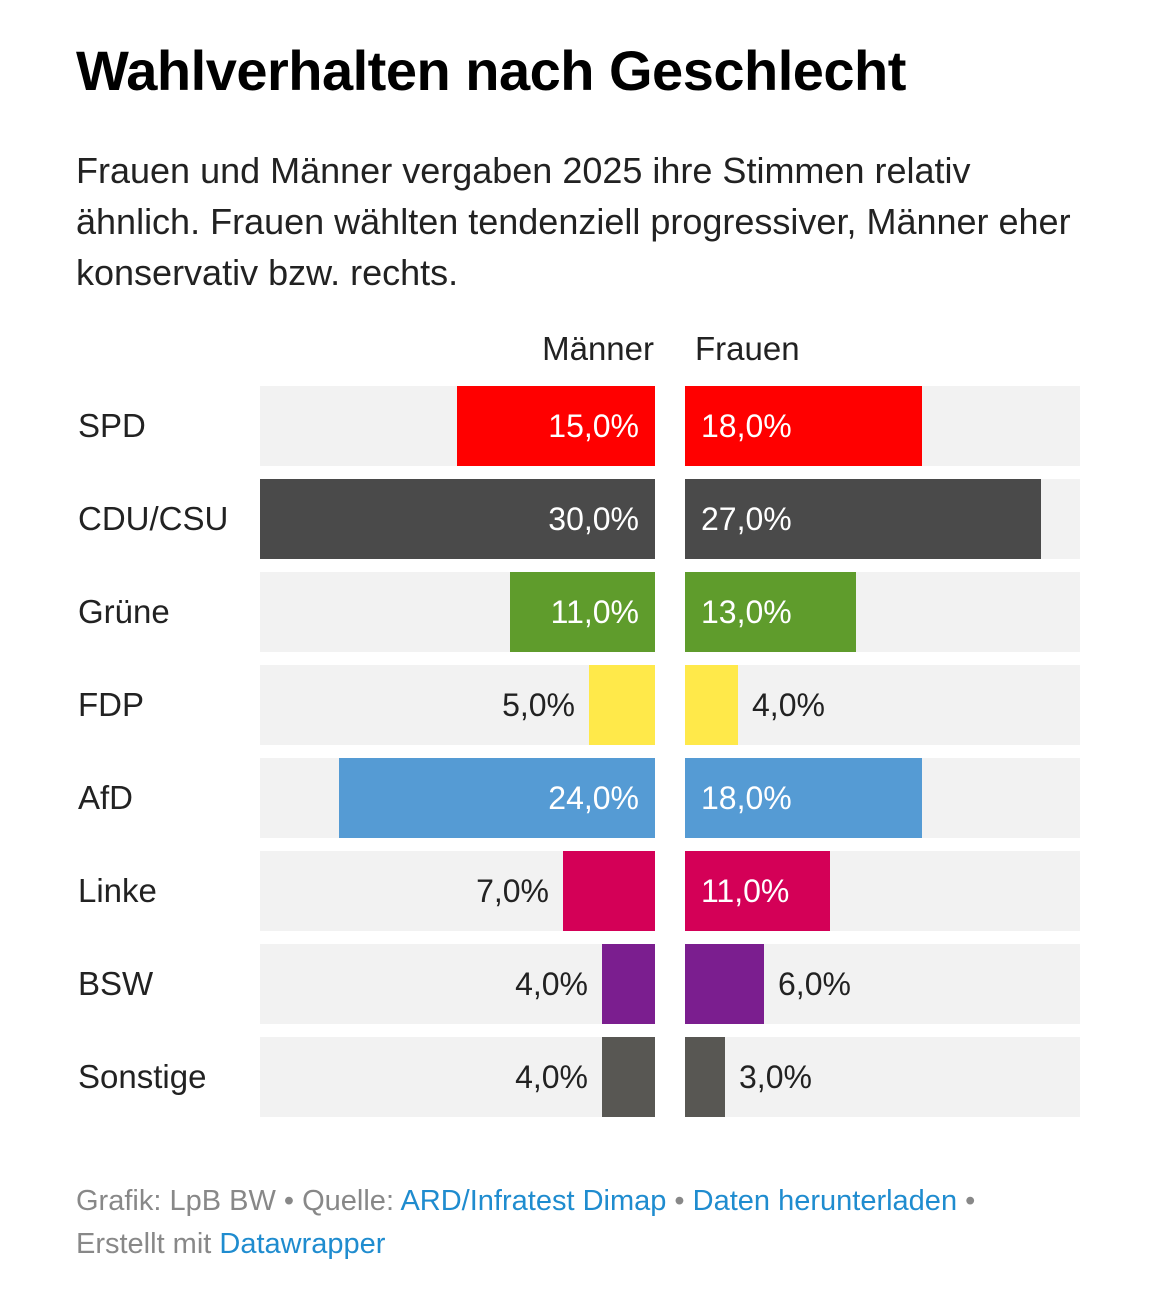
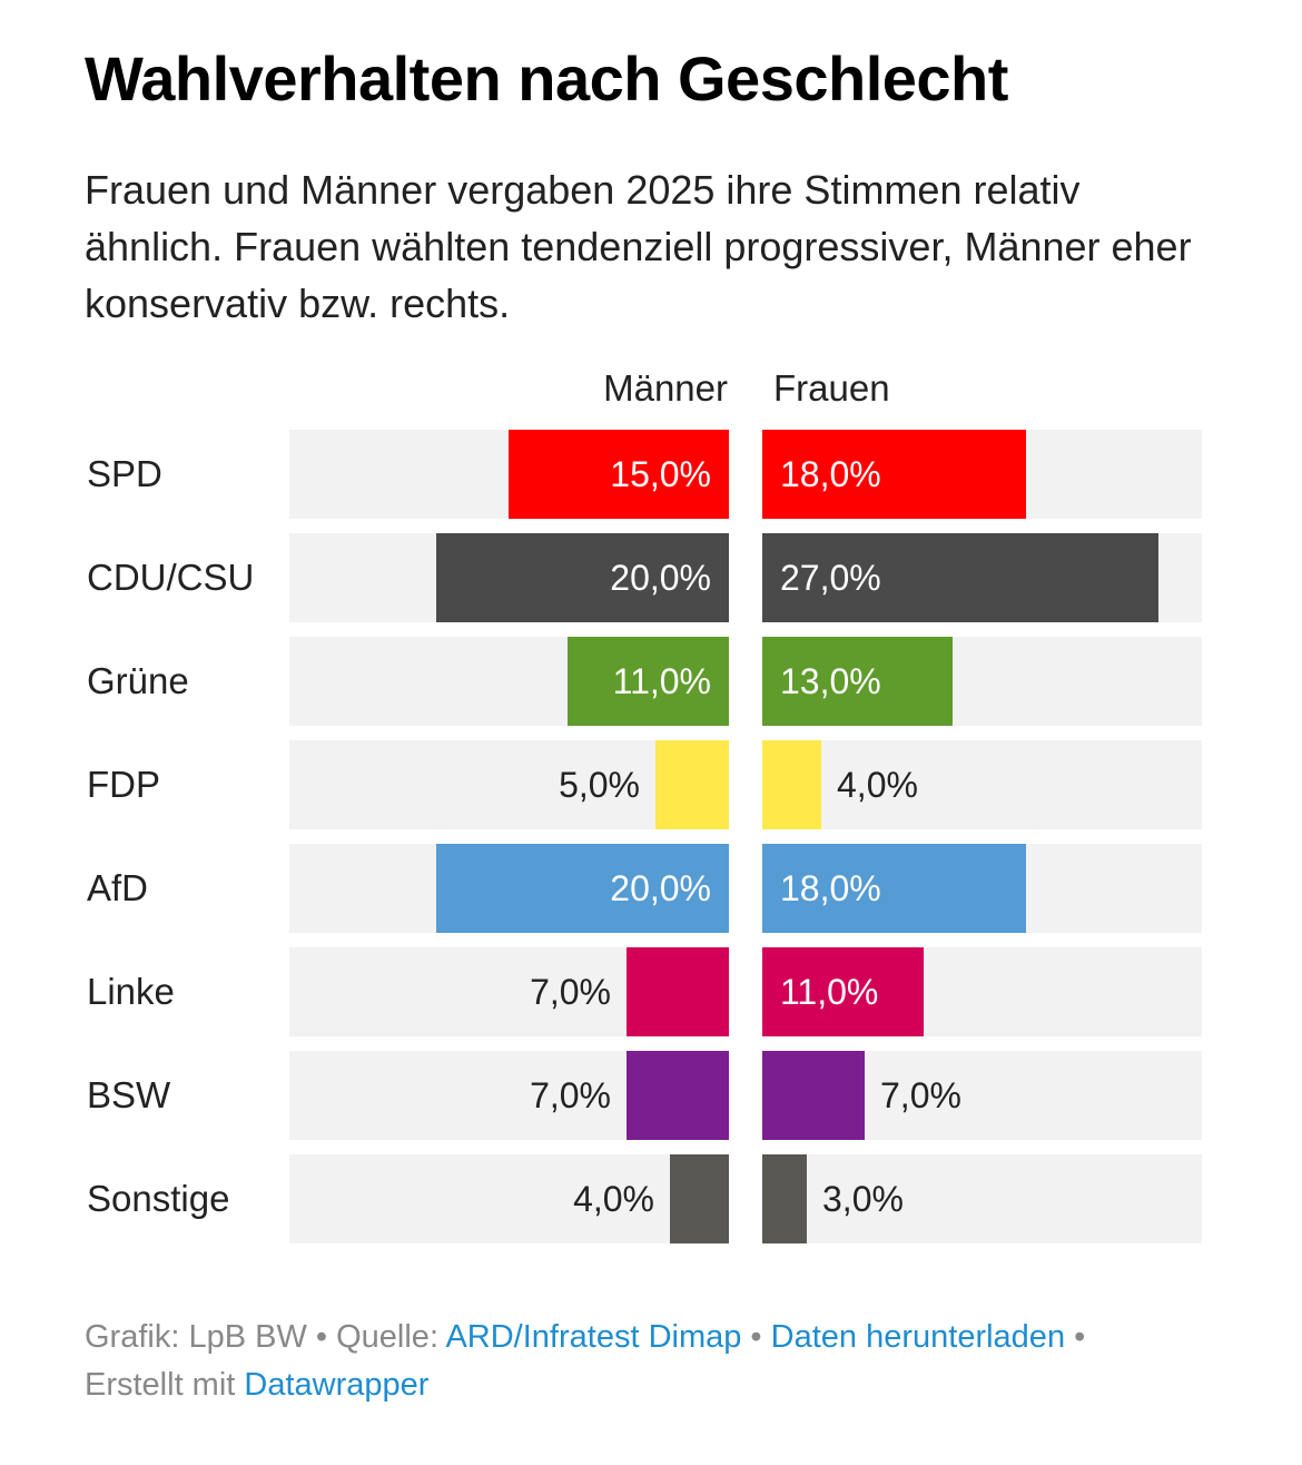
Männer/CDU/CSU: 30,0% -> 20,0%
Männer/AfD: 24,0% -> 20,0%
Männer/BSW: 4,0% -> 7,0%
Frauen/BSW: 6,0% -> 7,0%
